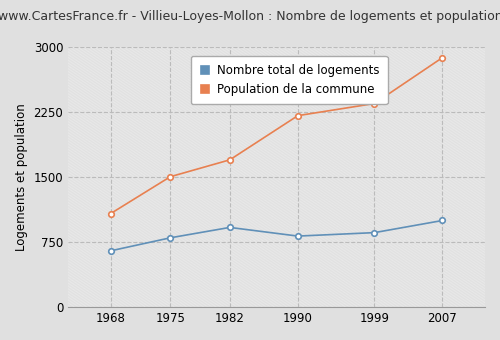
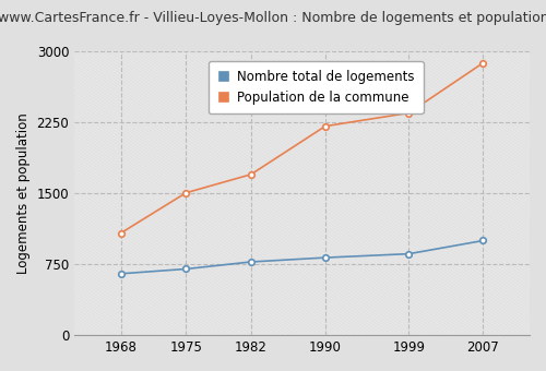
Nombre total de logements/1975: 800 -> 700
Nombre total de logements/1982: 920 -> 780
